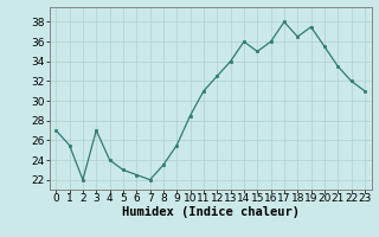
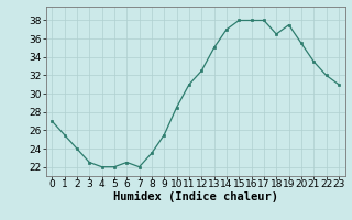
2: 22.0 -> 24.0
3: 27.0 -> 22.5
4: 24.0 -> 22.0
5: 23.0 -> 22.0
13: 34.0 -> 35.0
14: 36.0 -> 37.0
15: 35.0 -> 38.0
16: 36.0 -> 38.0
